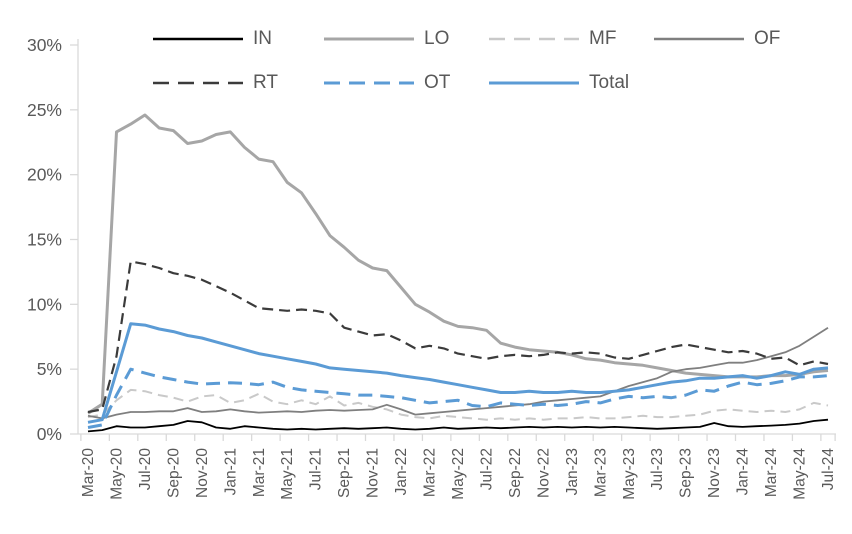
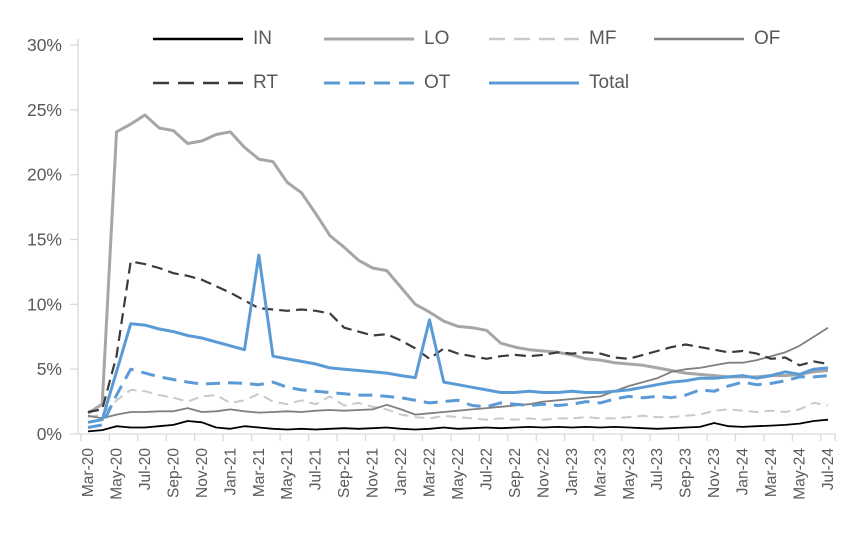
Total/Mar-21: 6.2% -> 13.8%
RT/Mar-22: 6.8% -> 5.8%
Total/Mar-22: 4.2% -> 8.8%
